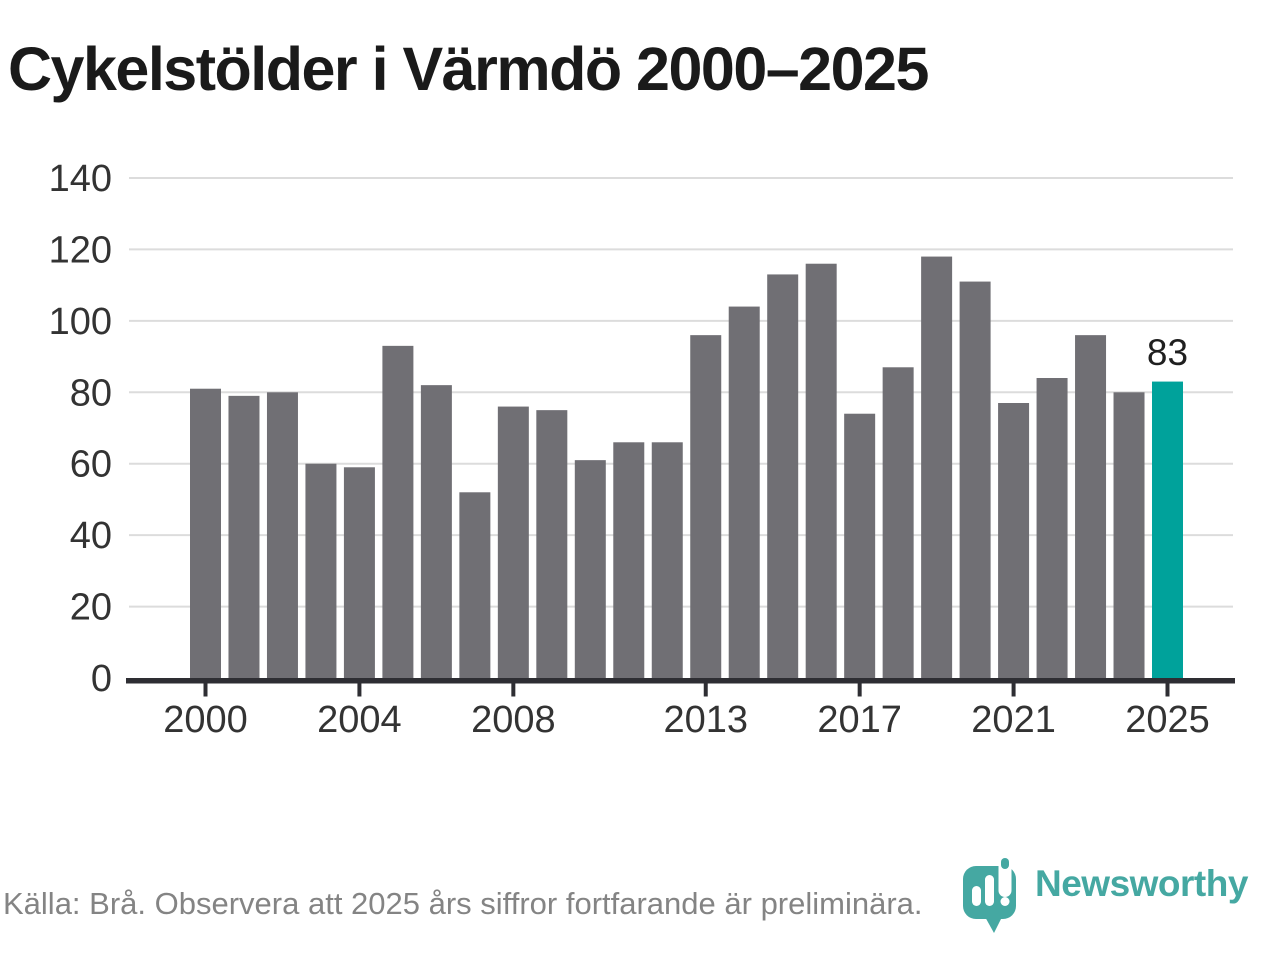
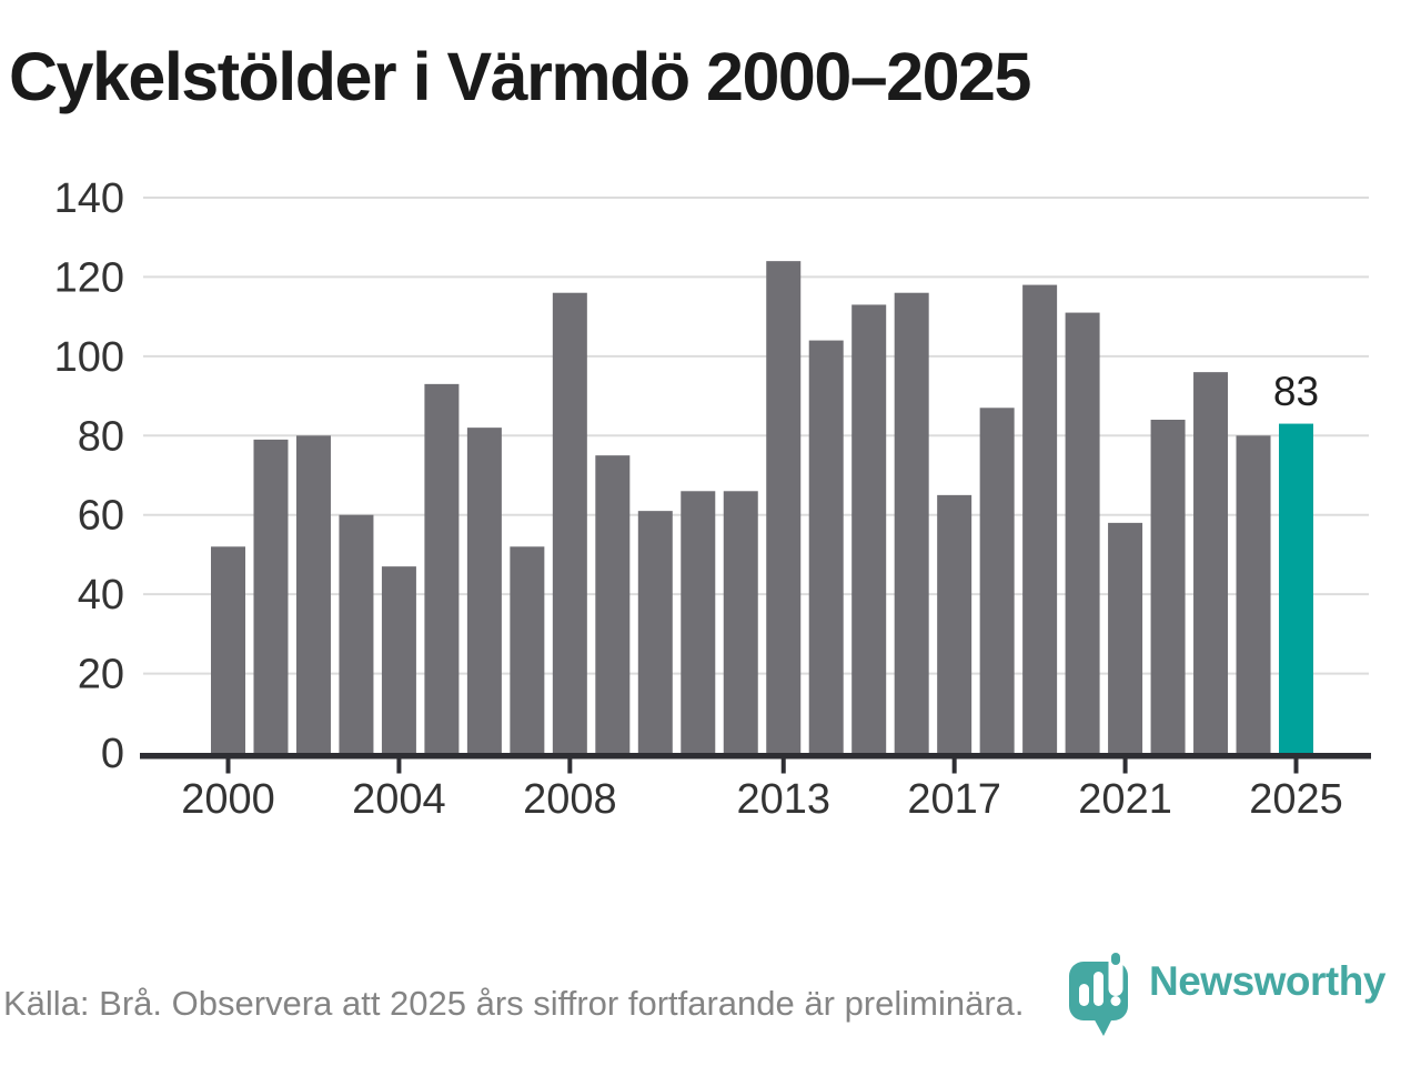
2000: 81 -> 52
2004: 59 -> 47
2008: 76 -> 116
2013: 96 -> 124
2017: 74 -> 65
2021: 77 -> 58
